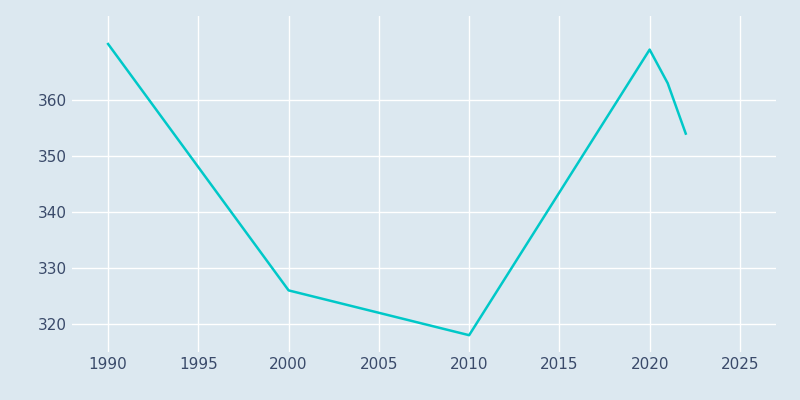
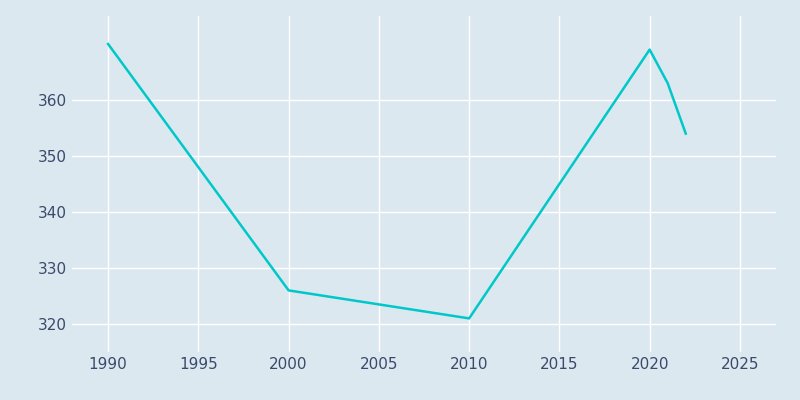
2010: 318 -> 321
